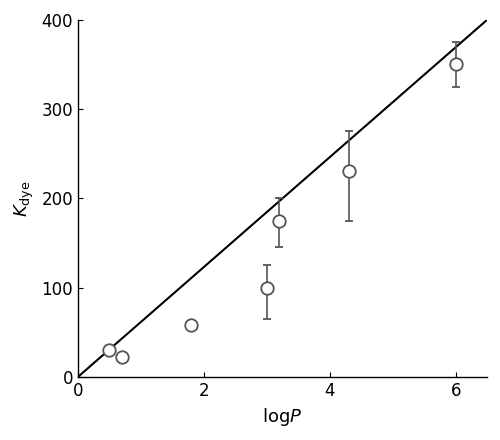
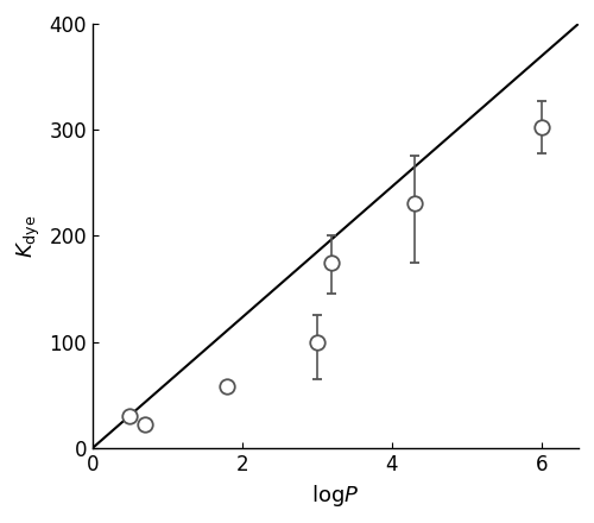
6: 350 -> 302
